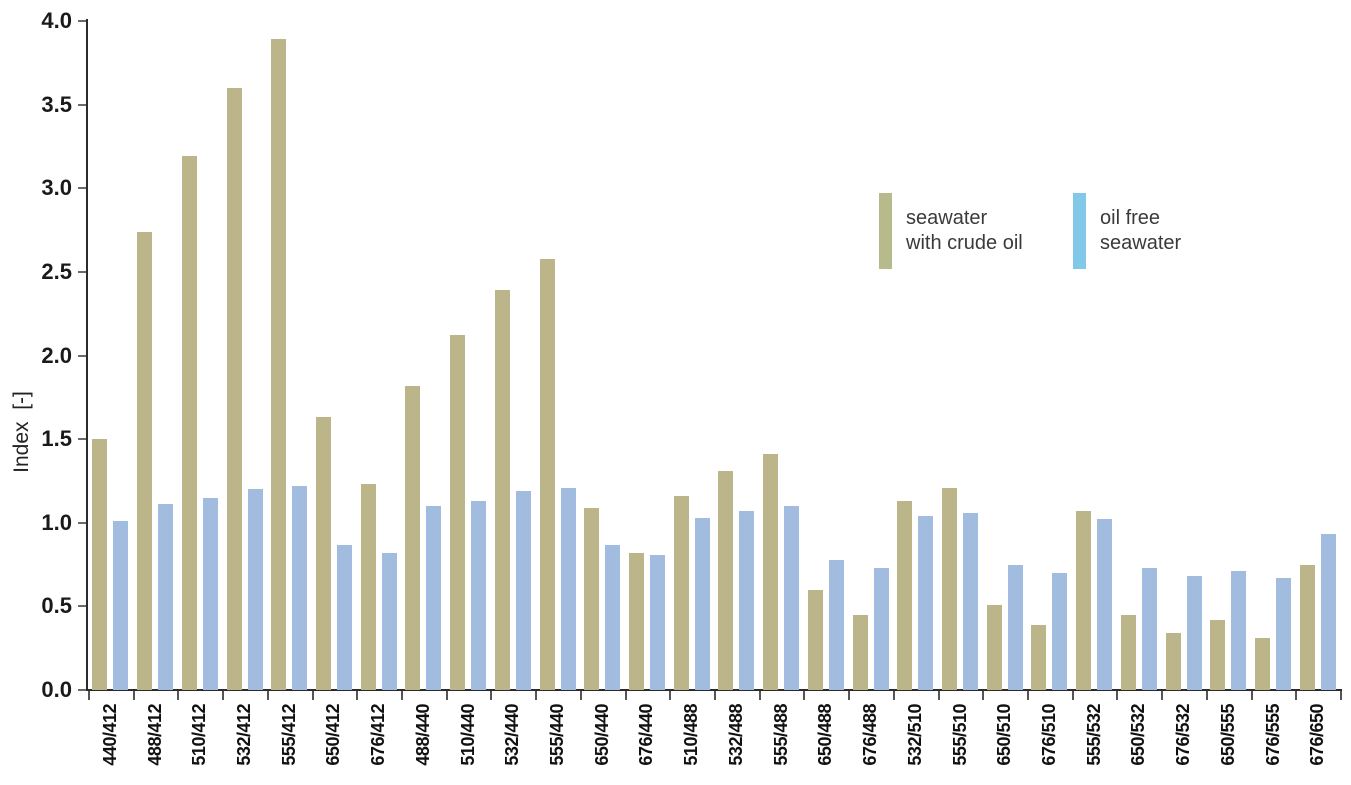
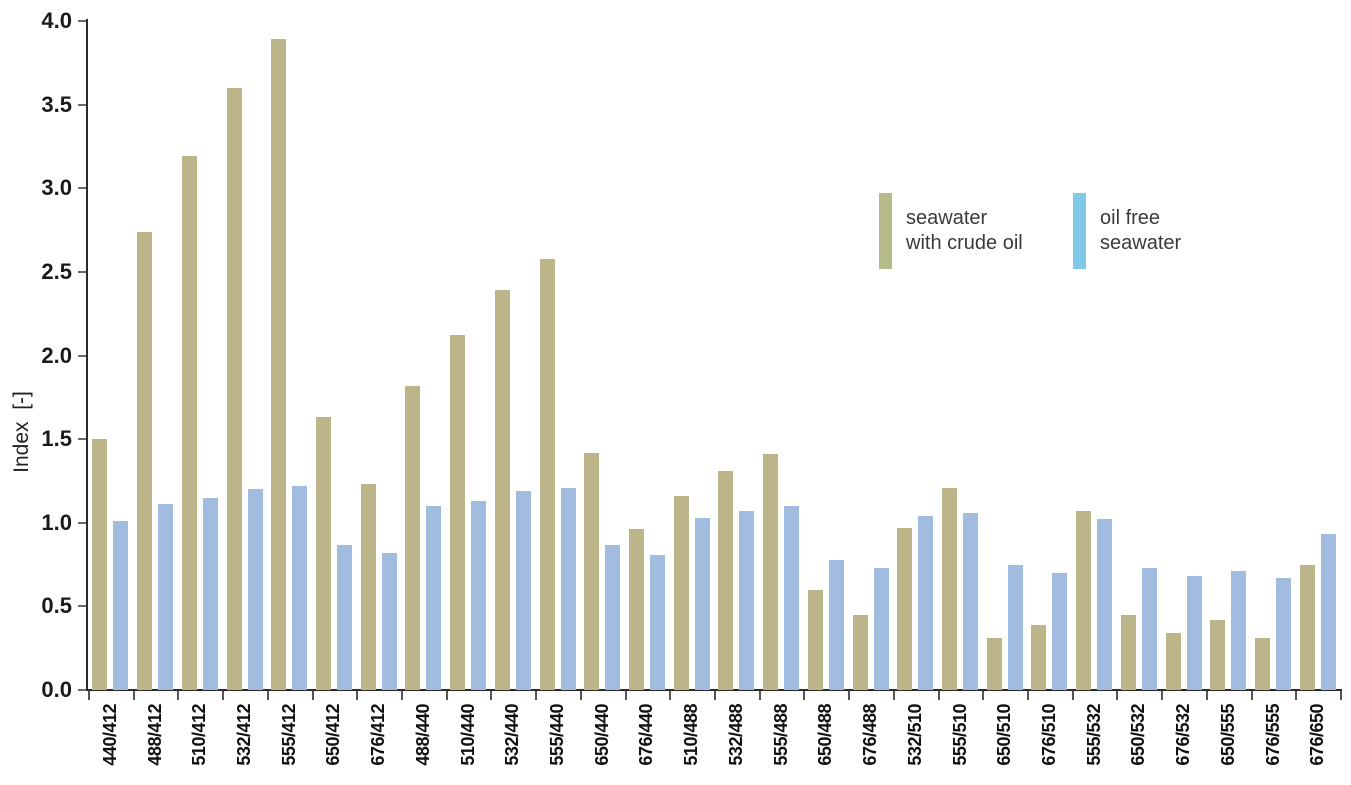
seawater with crude oil/650/440: 1.09 -> 1.42
seawater with crude oil/676/440: 0.82 -> 0.96
seawater with crude oil/532/510: 1.13 -> 0.97
seawater with crude oil/650/510: 0.51 -> 0.31
